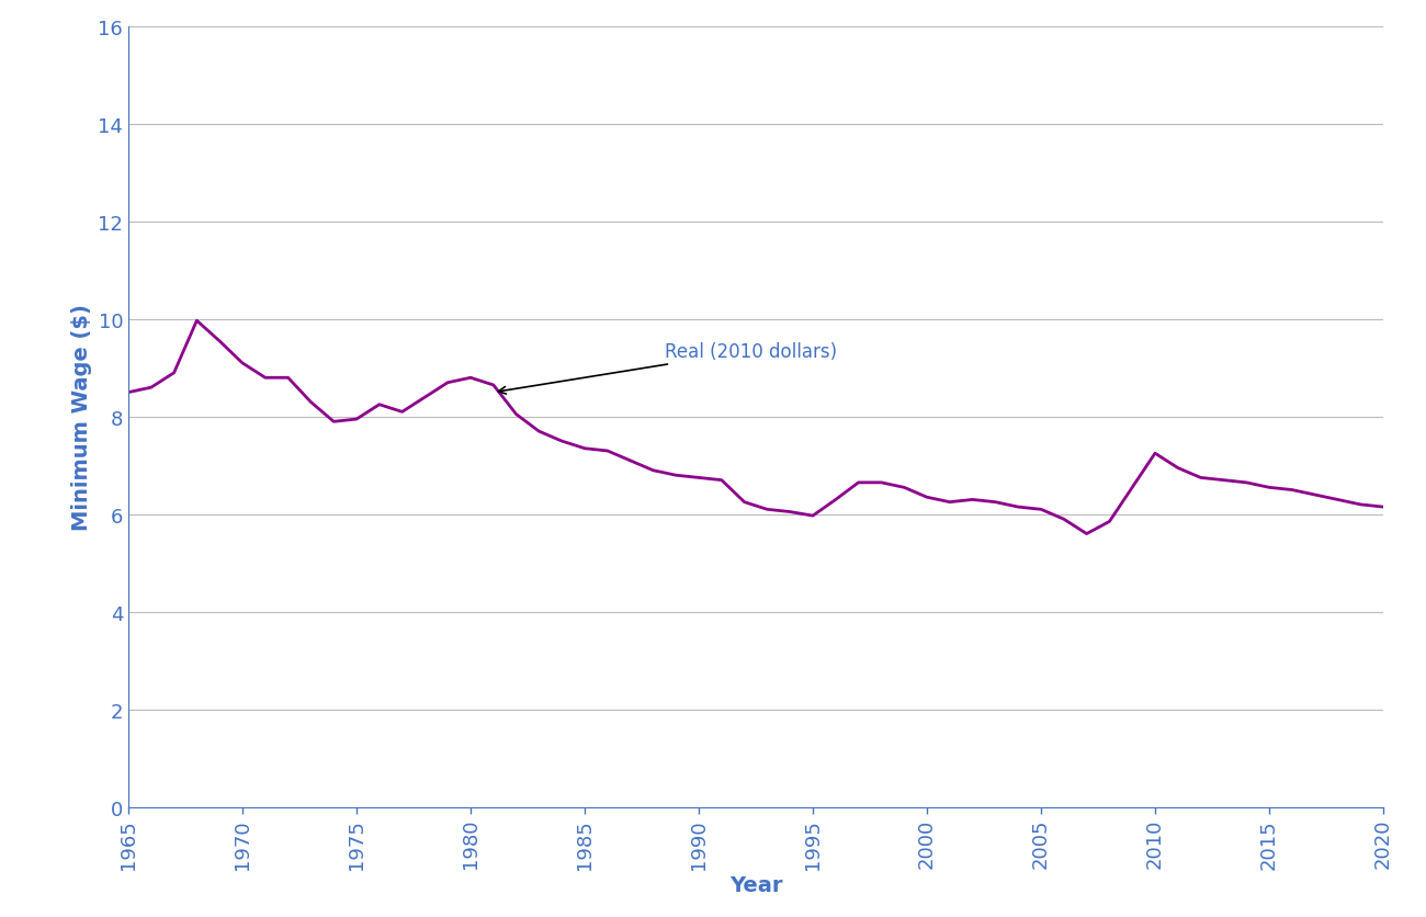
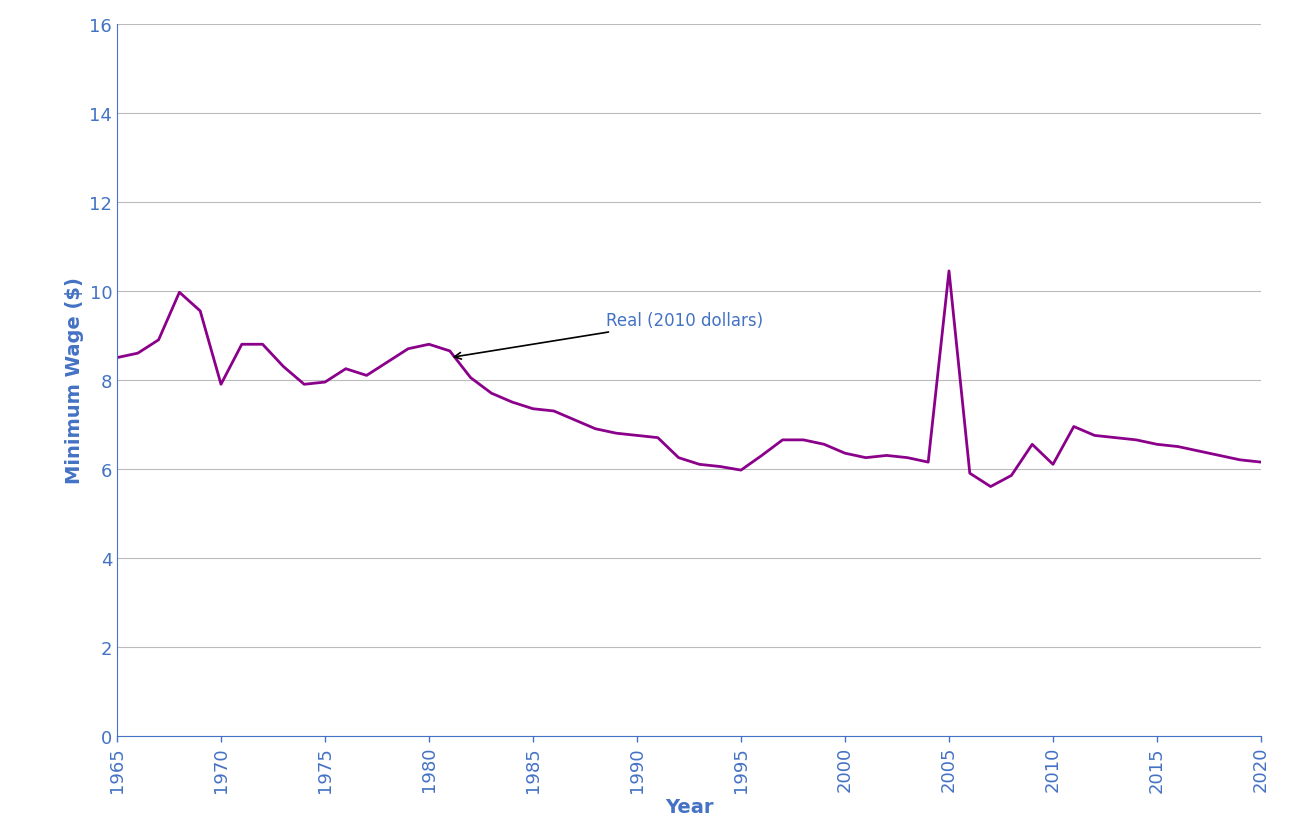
1970: 9.10 -> 7.90
2005: 6.10 -> 10.45
2010: 7.25 -> 6.10
